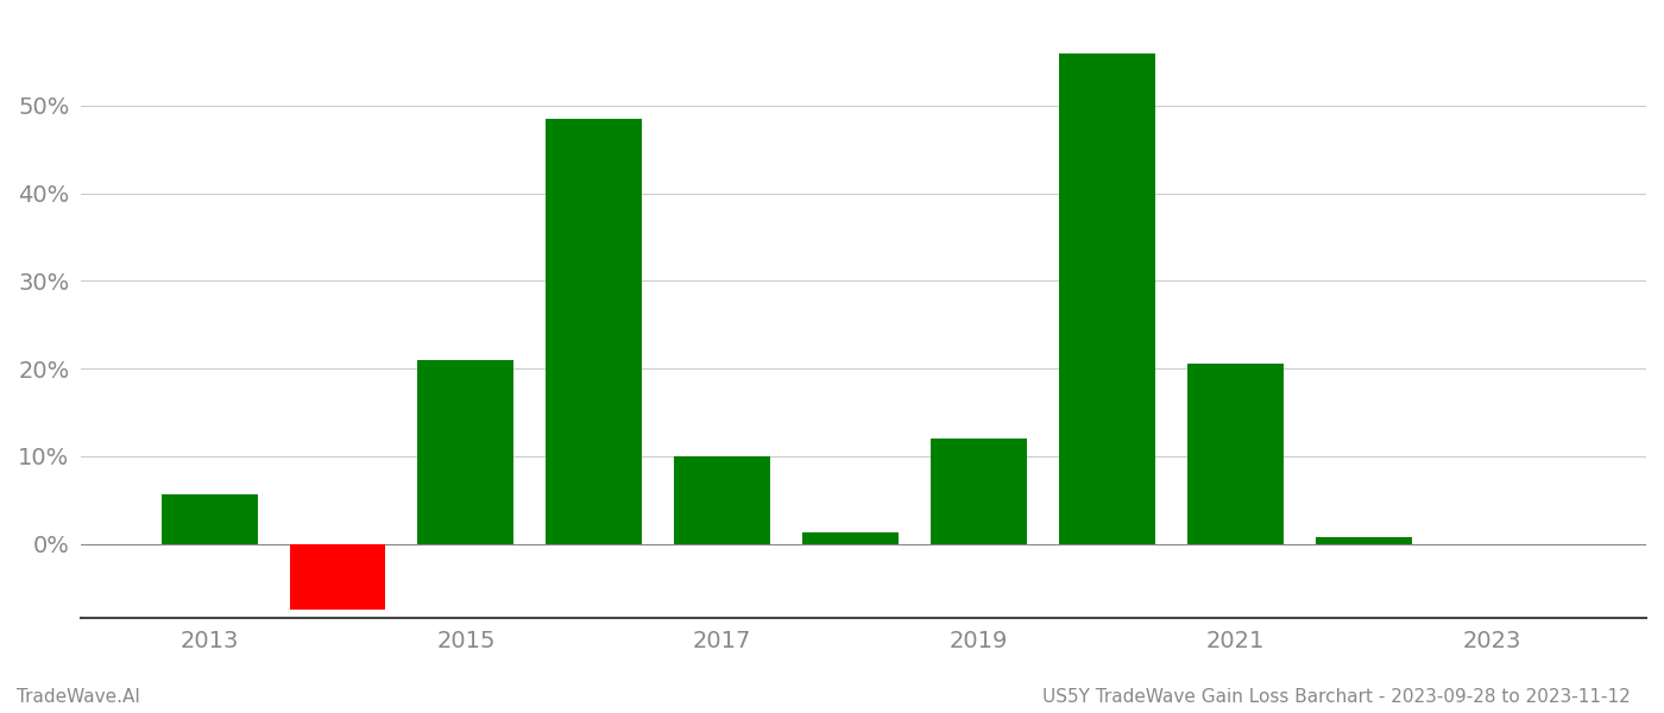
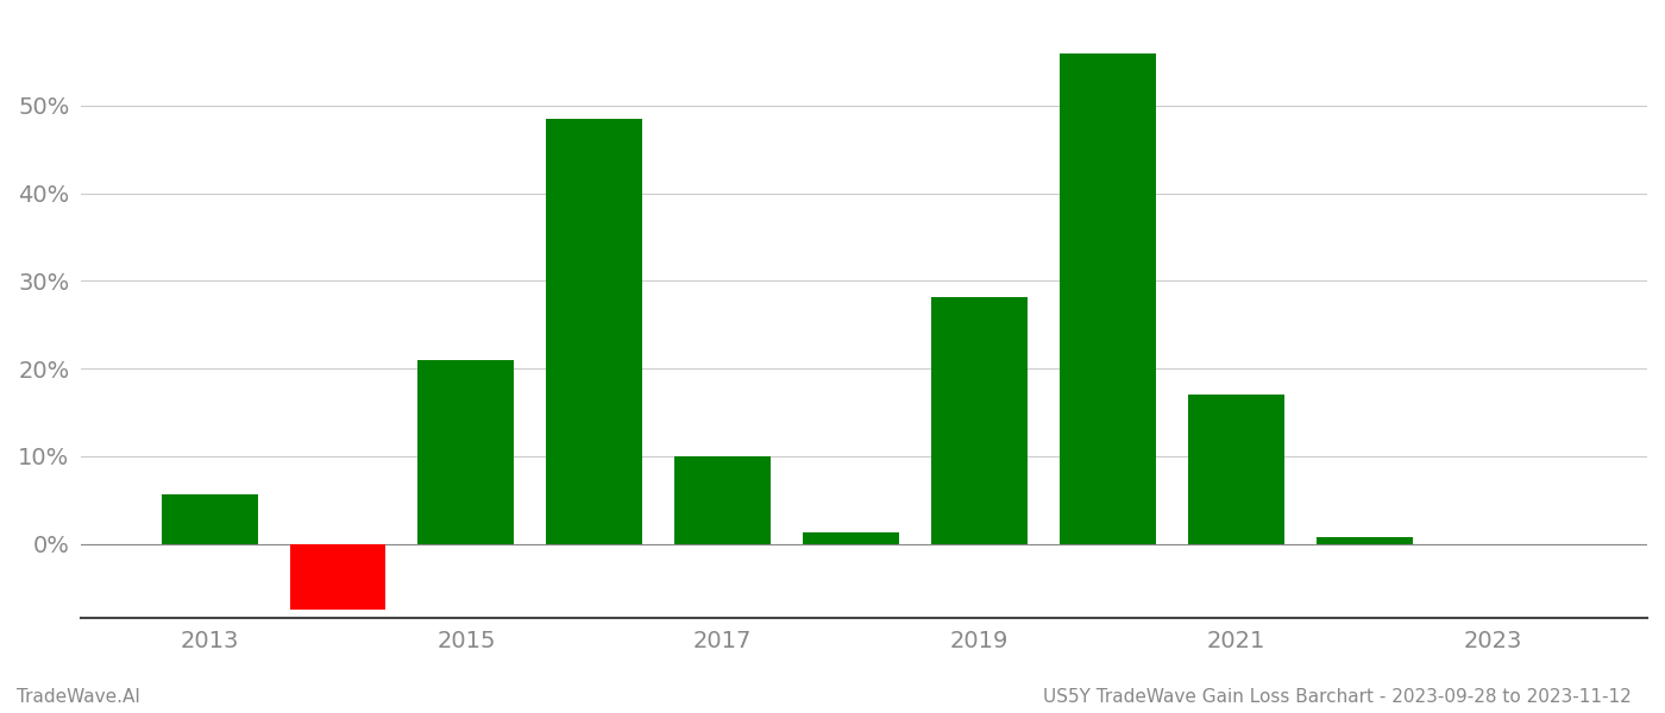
2019: 12.0% -> 28.2%
2021: 20.5% -> 17.0%
